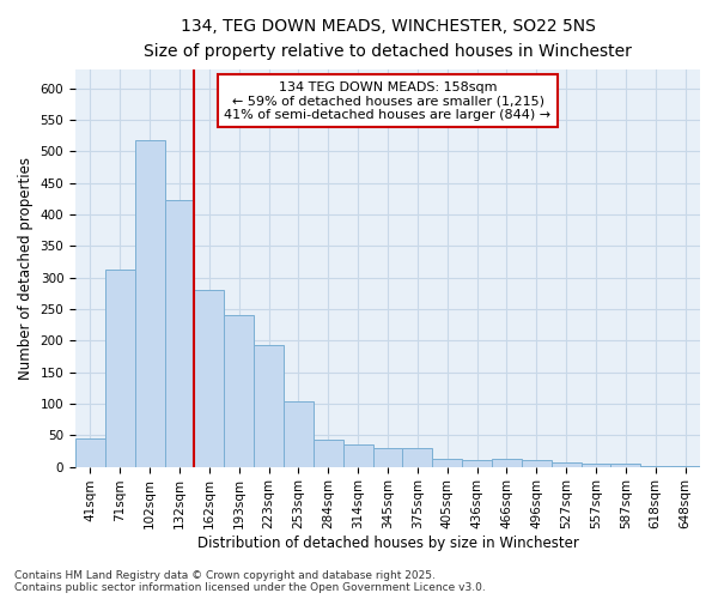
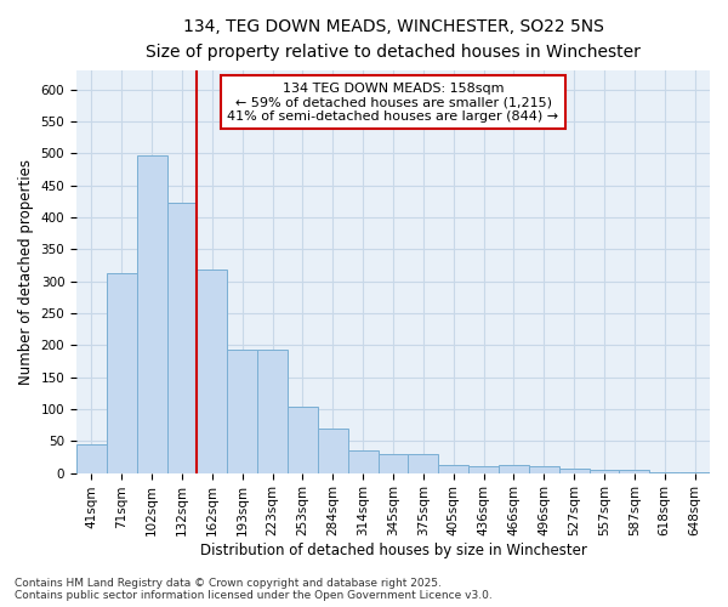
102sqm: 518 -> 497
162sqm: 280 -> 318
193sqm: 240 -> 193
284sqm: 42 -> 70
